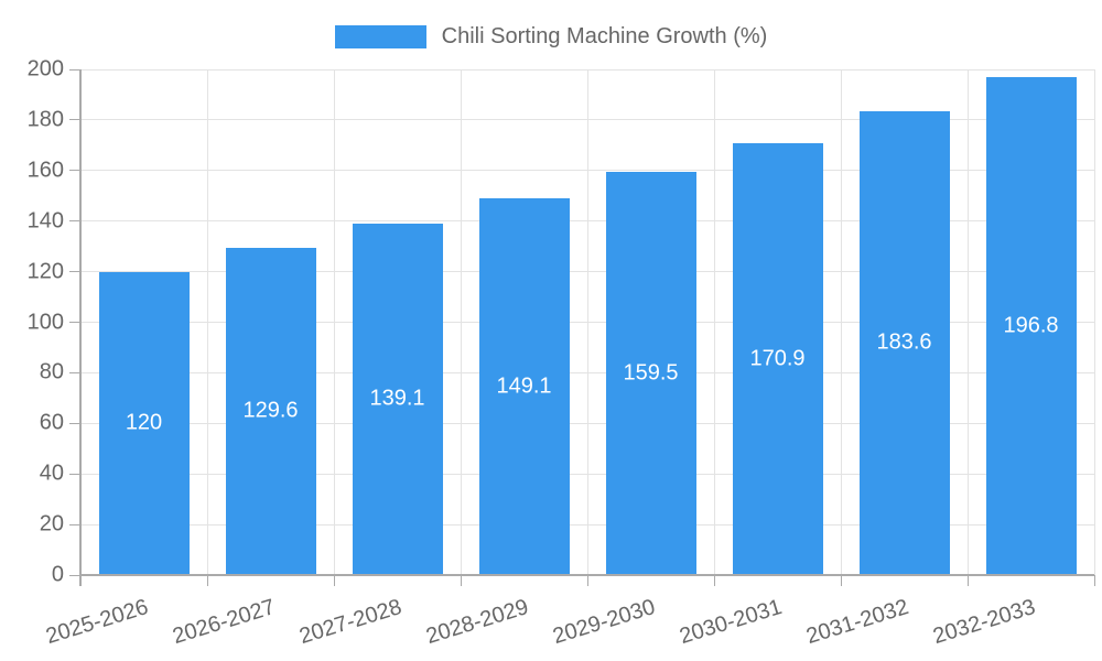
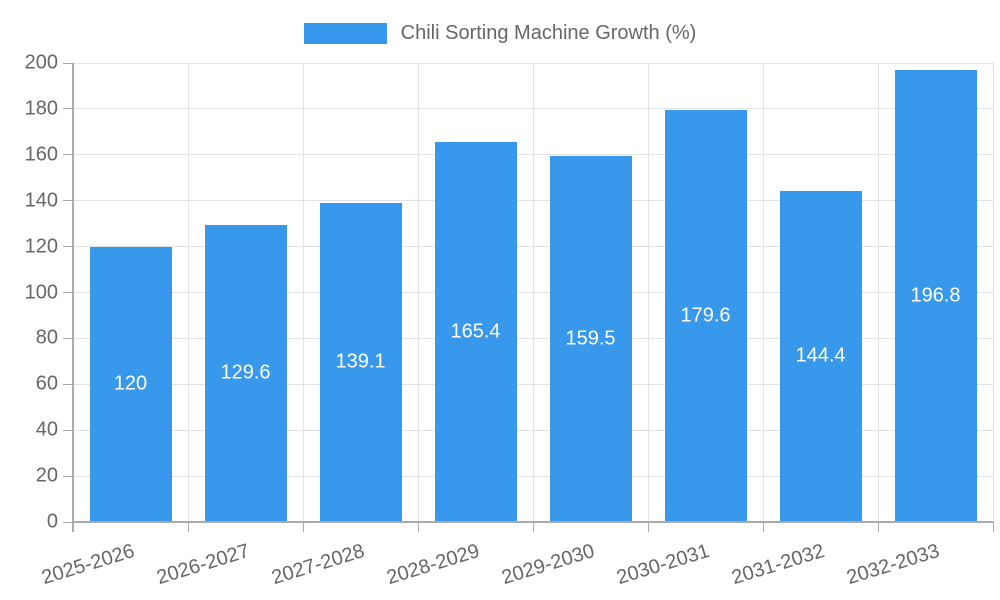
2028-2029: 149.1 -> 165.4
2030-2031: 170.9 -> 179.6
2031-2032: 183.6 -> 144.4
